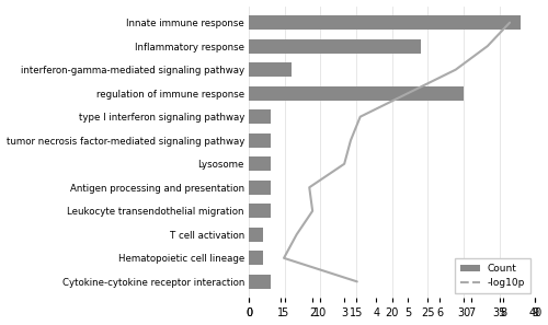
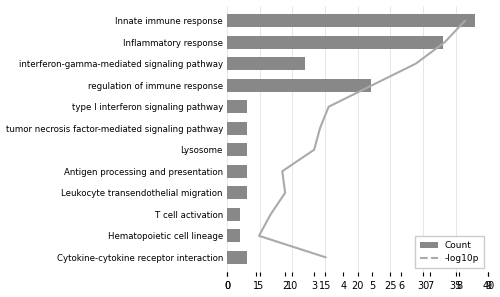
Count/Inflammatory response: 24 -> 33
Count/interferon-gamma-mediated signaling pathway: 6 -> 12
Count/regulation of immune response: 30 -> 22
